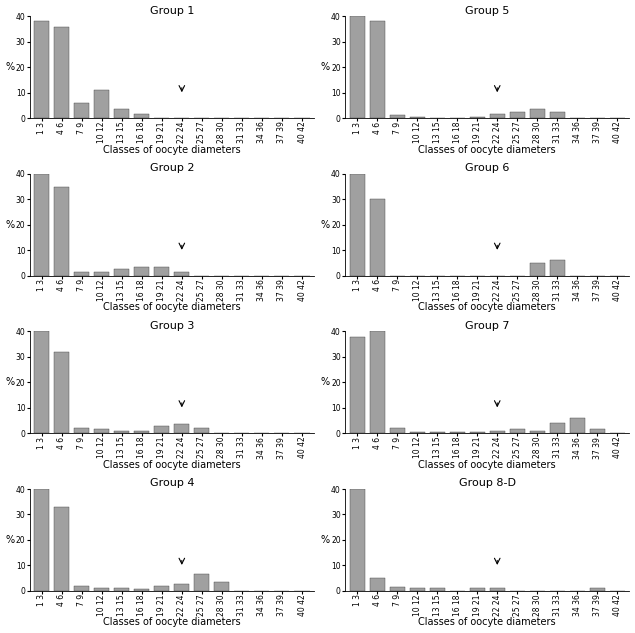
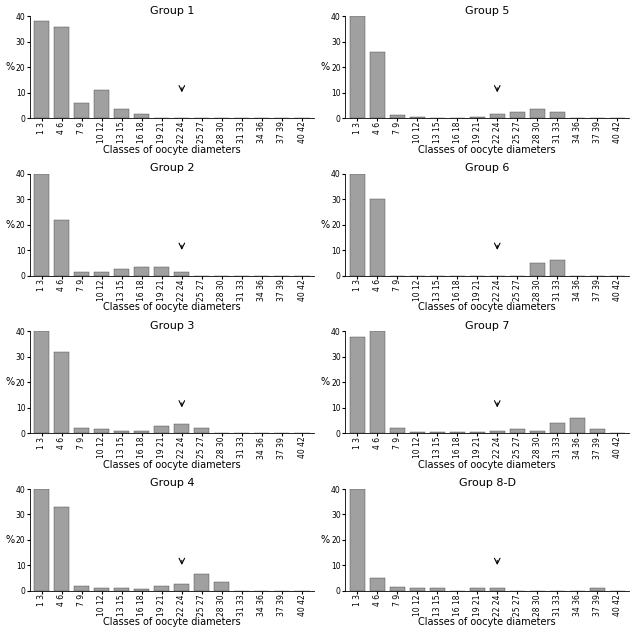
Group 5/4 6: 38.0 -> 26.0
Group 2/4 6: 35.0 -> 22.0
